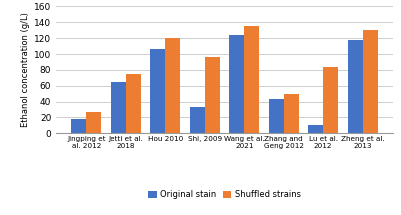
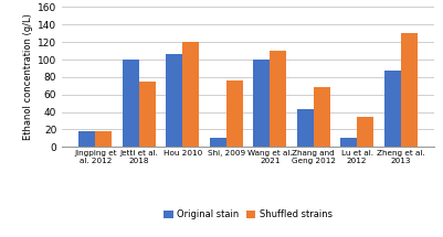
Shuffled strains/Jingping et al. 2012: 27 -> 18
Original stain/Jetti et al. 2018: 65 -> 100
Original stain/Shi, 2009: 33 -> 10
Shuffled strains/Shi, 2009: 96 -> 76
Original stain/Wang et al. 2021: 124 -> 100
Shuffled strains/Wang et al. 2021: 135 -> 110
Shuffled strains/Zhang and Geng 2012: 49 -> 68
Shuffled strains/Lu et al. 2012: 83 -> 34
Original stain/Zheng et al. 2013: 118 -> 88
